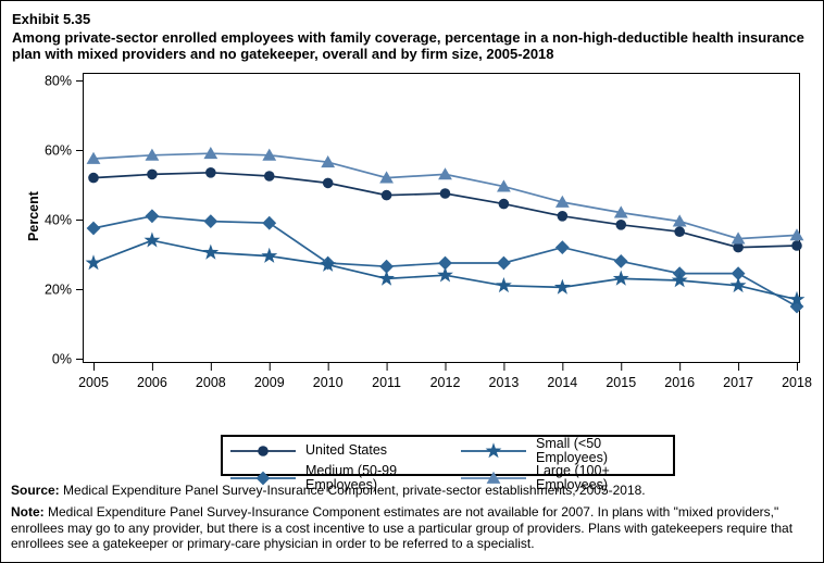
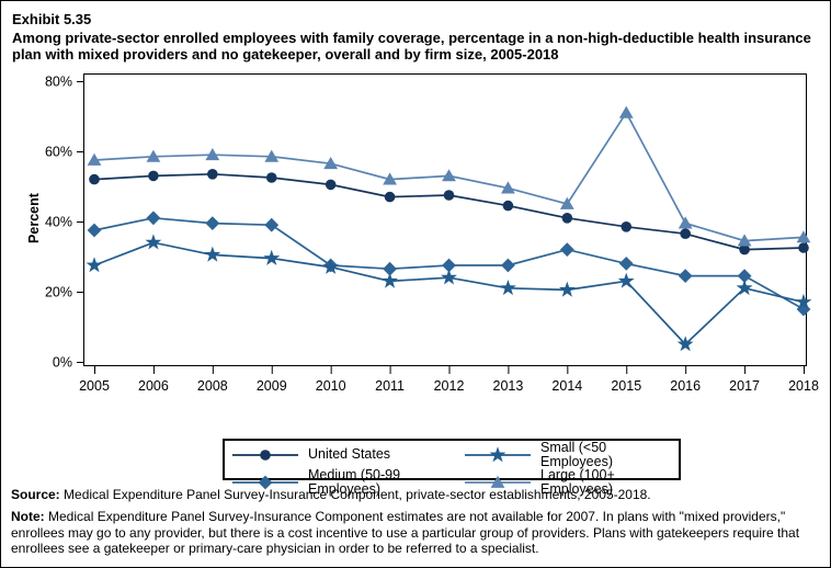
Large (100+ Employees)/2015: 42% -> 71%
Small (<50 Employees)/2016: 22% -> 5%
